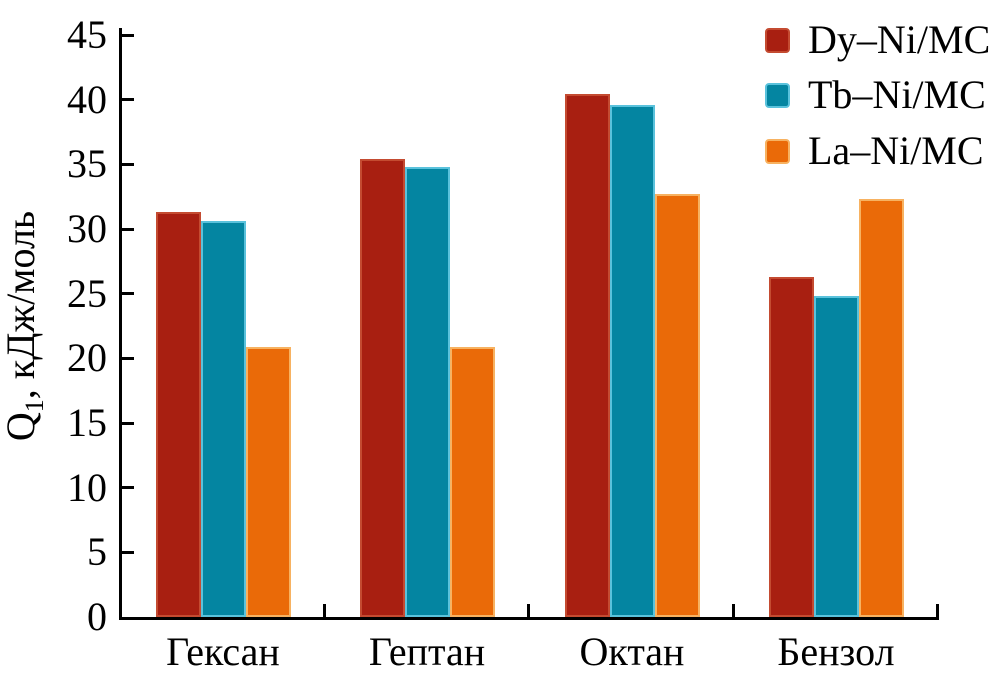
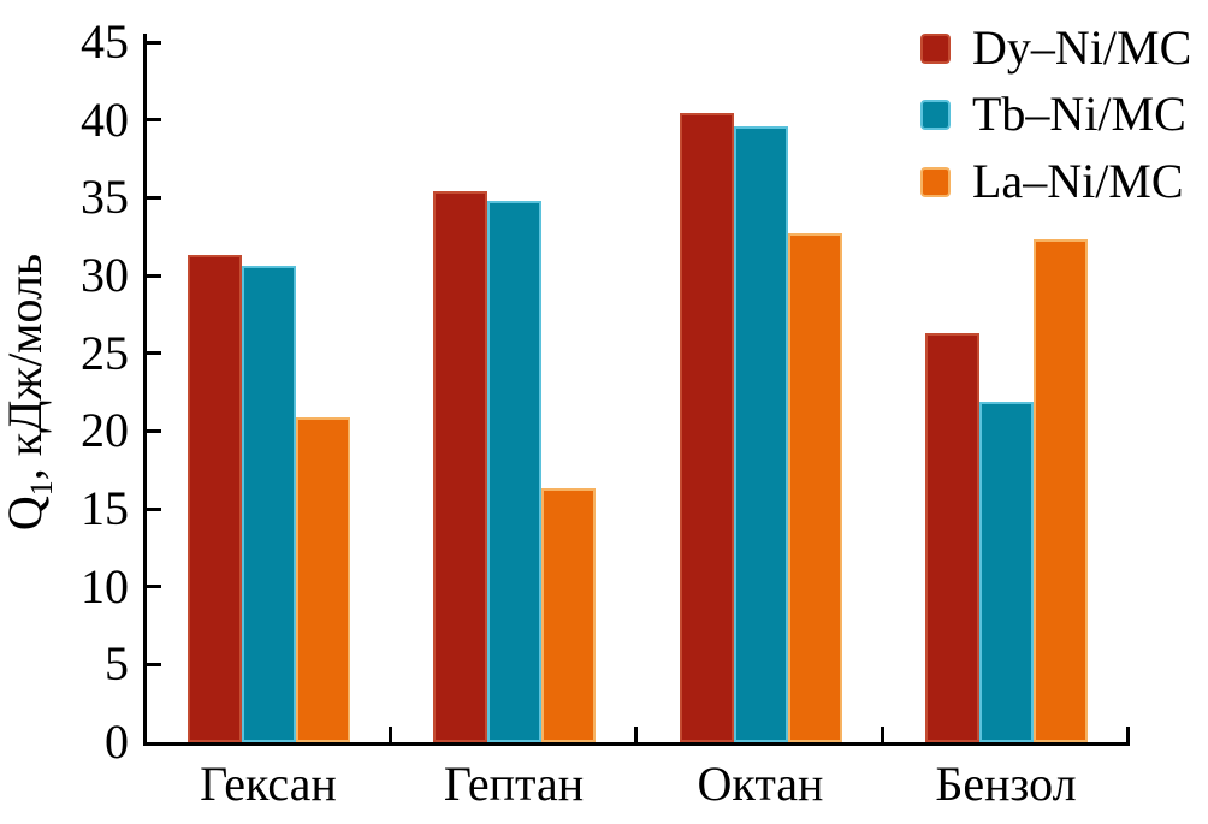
La–Ni/MC/Гептан: 20.9 -> 16.3
Tb–Ni/MC/Бензол: 24.8 -> 21.9
